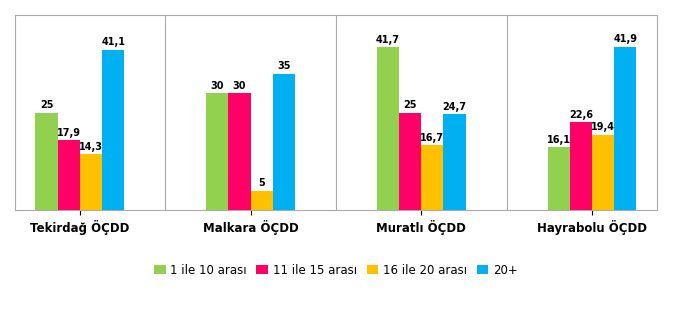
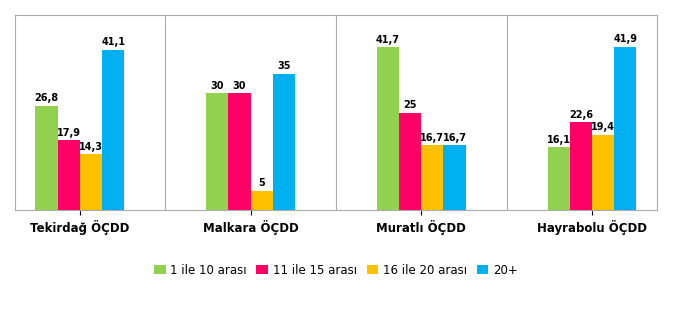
1 ile 10 arası/Tekirdağ ÖÇDD: 25 -> 26,8
20+/Muratlı ÖÇDD: 24,7 -> 16,7
